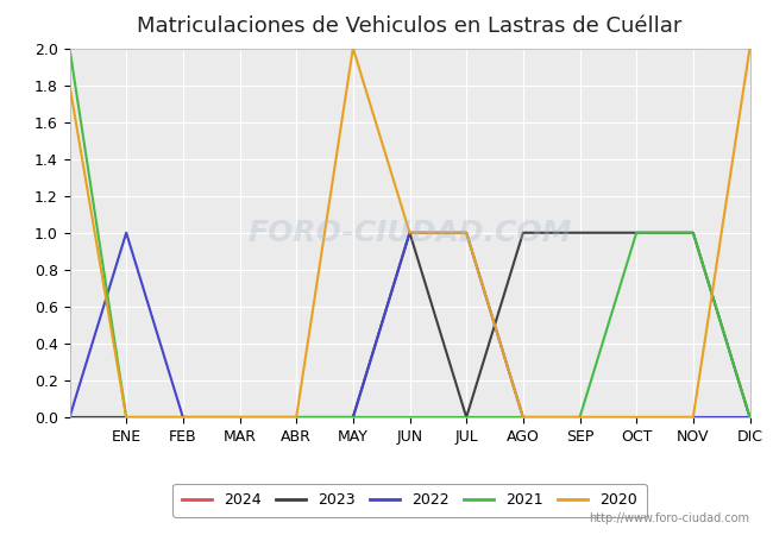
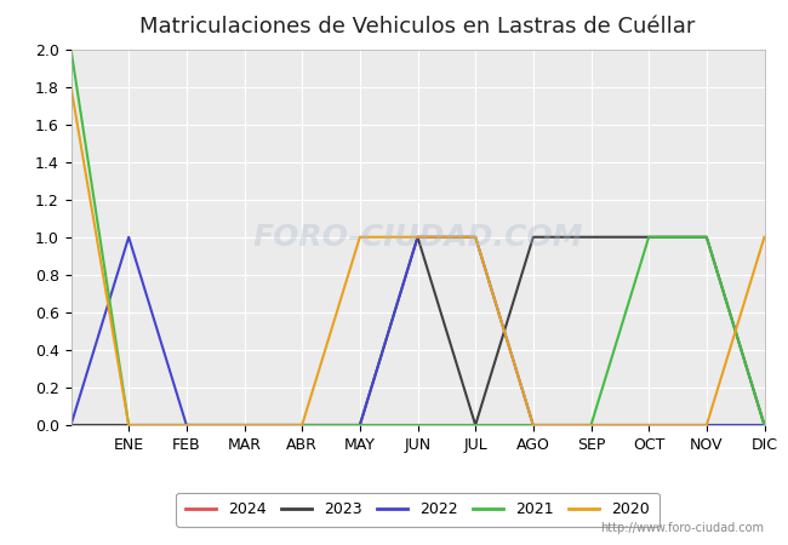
2020/MAY: 2.0 -> 1.0
2020/DIC: 2.0 -> 1.0
